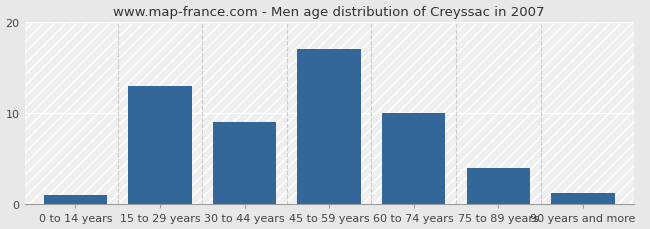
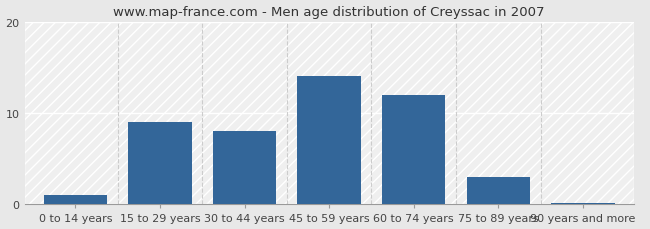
15 to 29 years: 13.0 -> 9.0
30 to 44 years: 9.0 -> 8.0
45 to 59 years: 17.0 -> 14.0
60 to 74 years: 10.0 -> 12.0
75 to 89 years: 4.0 -> 3.0
90 years and more: 1.2 -> 0.2
